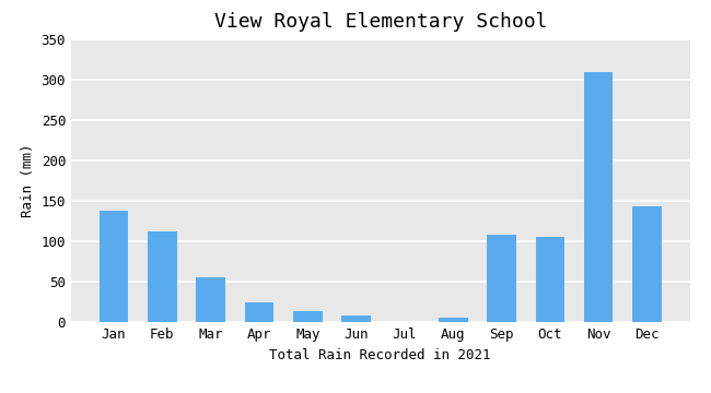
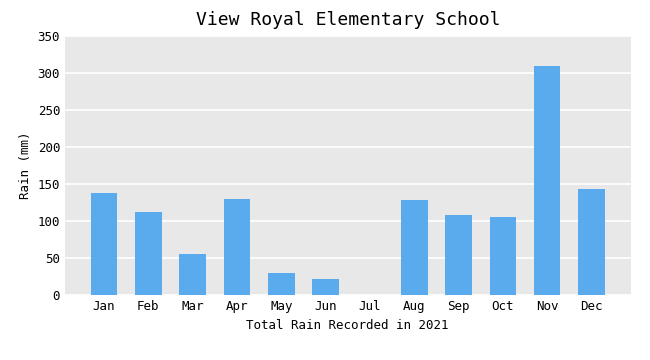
Apr: 25 -> 130
May: 14 -> 30
Jun: 8 -> 22
Aug: 6 -> 128
